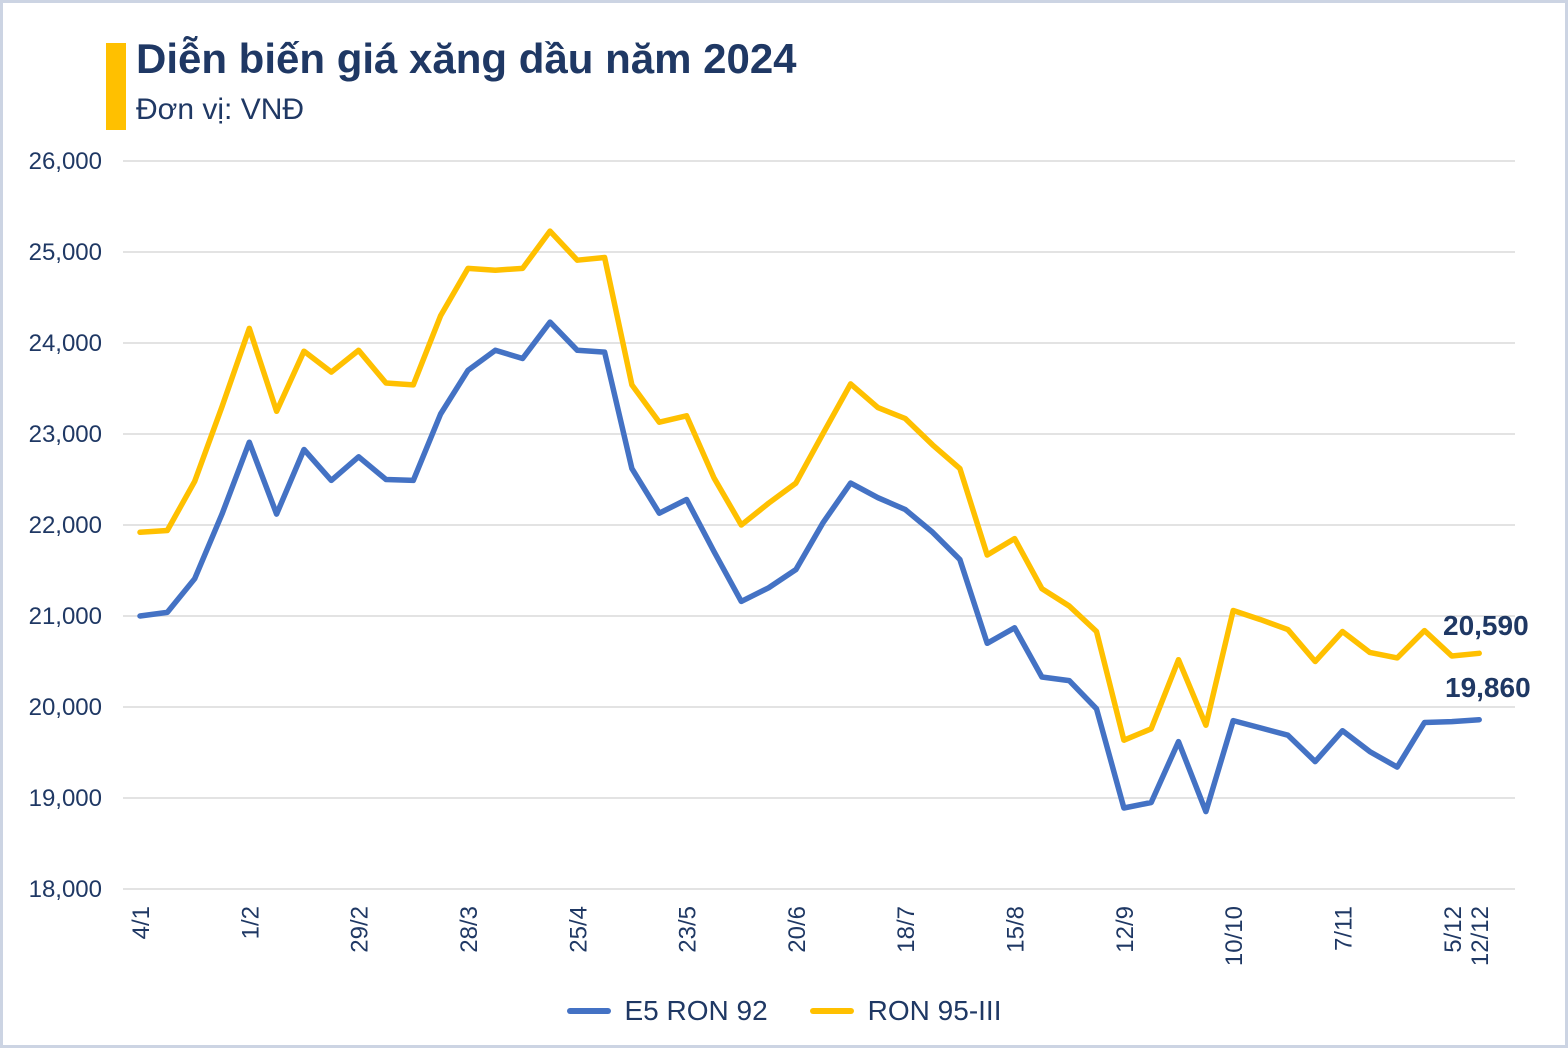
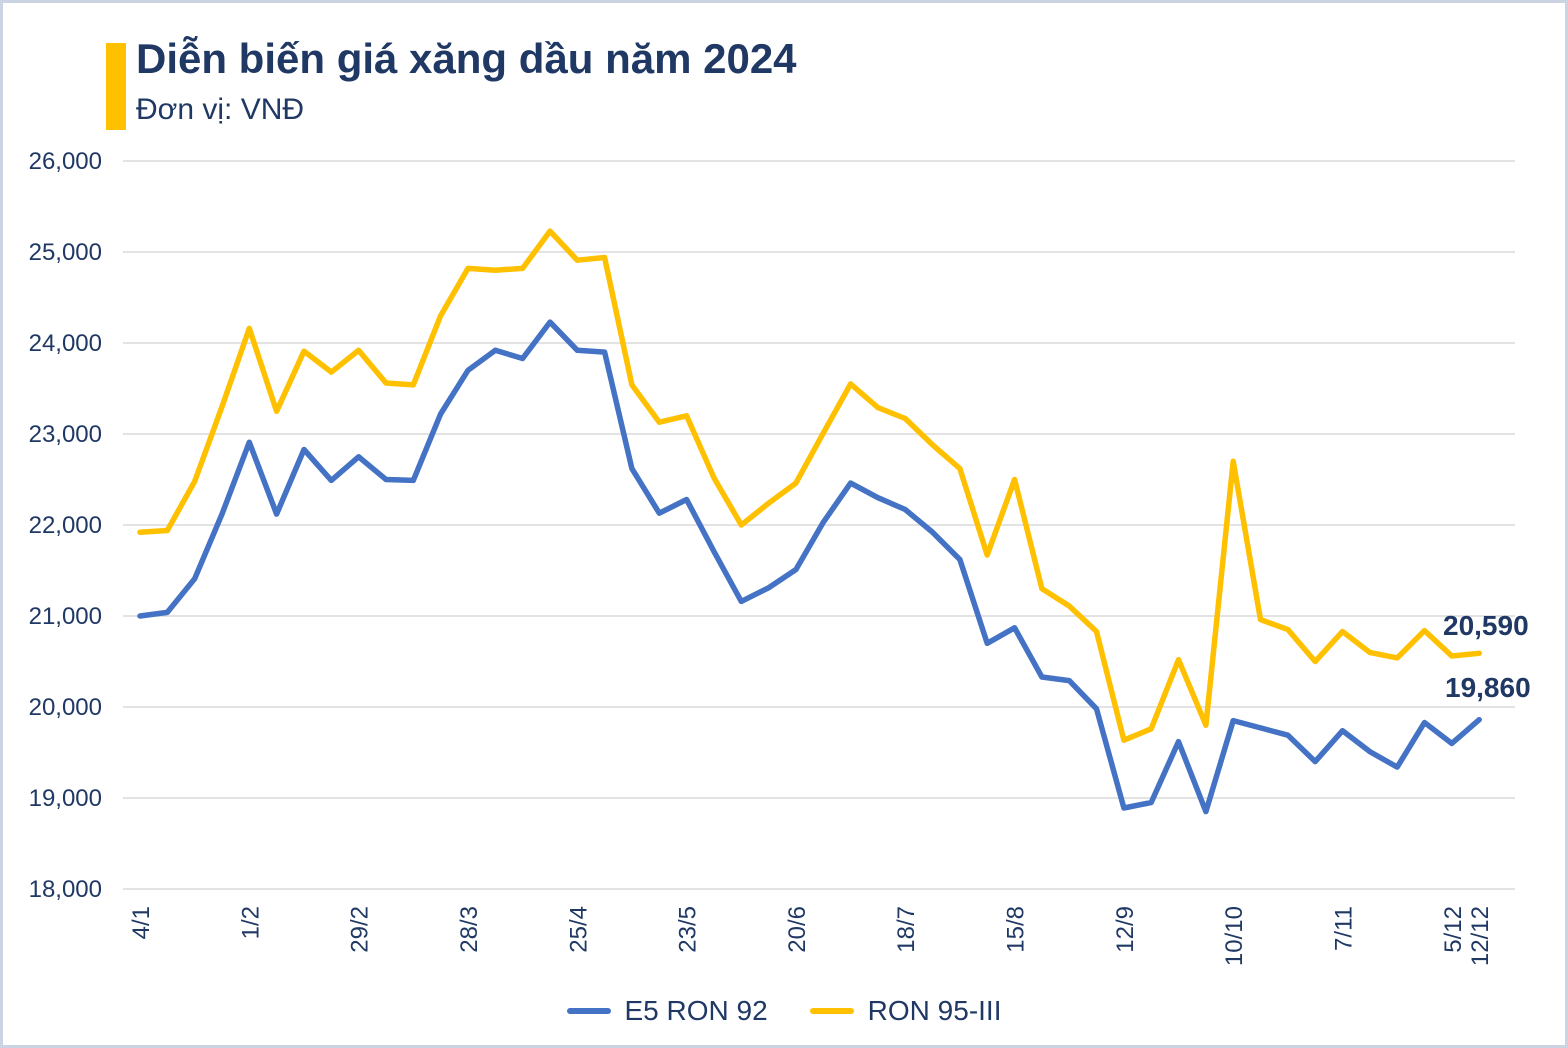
RON 95-III/15/8: 21800 -> 22500
RON 95-III/10/10: 21100 -> 22700
E5 RON 92/5/12: 19800 -> 19600
